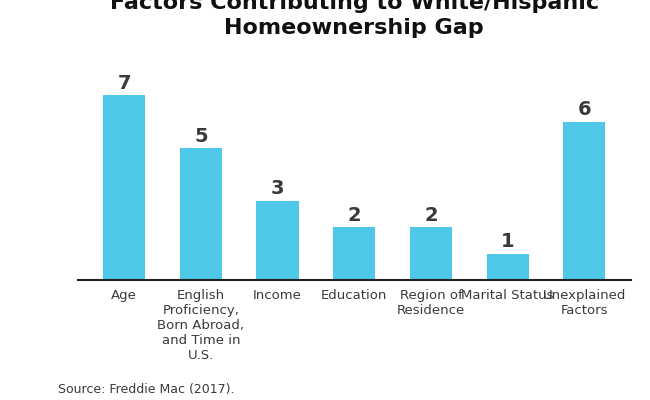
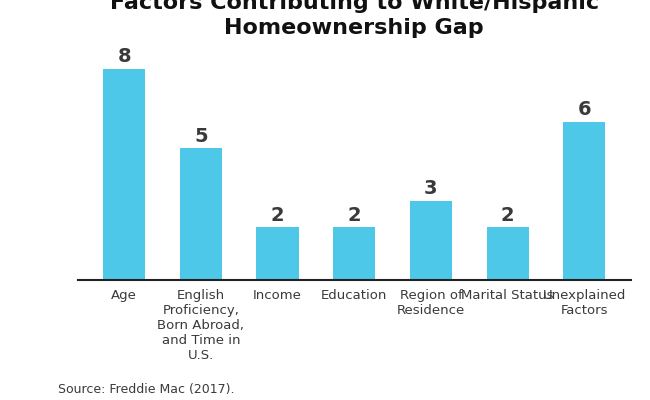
Age: 7 -> 8
Income: 3 -> 2
Region of Residence: 2 -> 3
Marital Status: 1 -> 2
